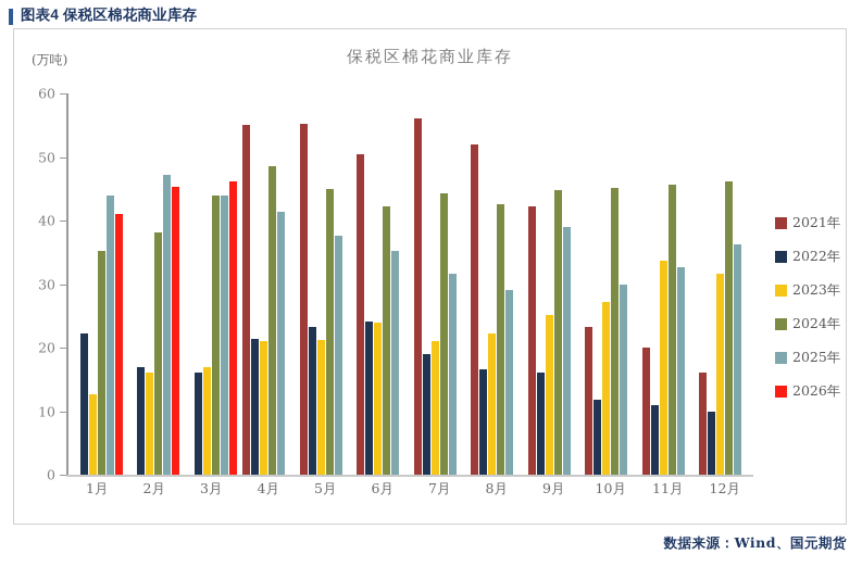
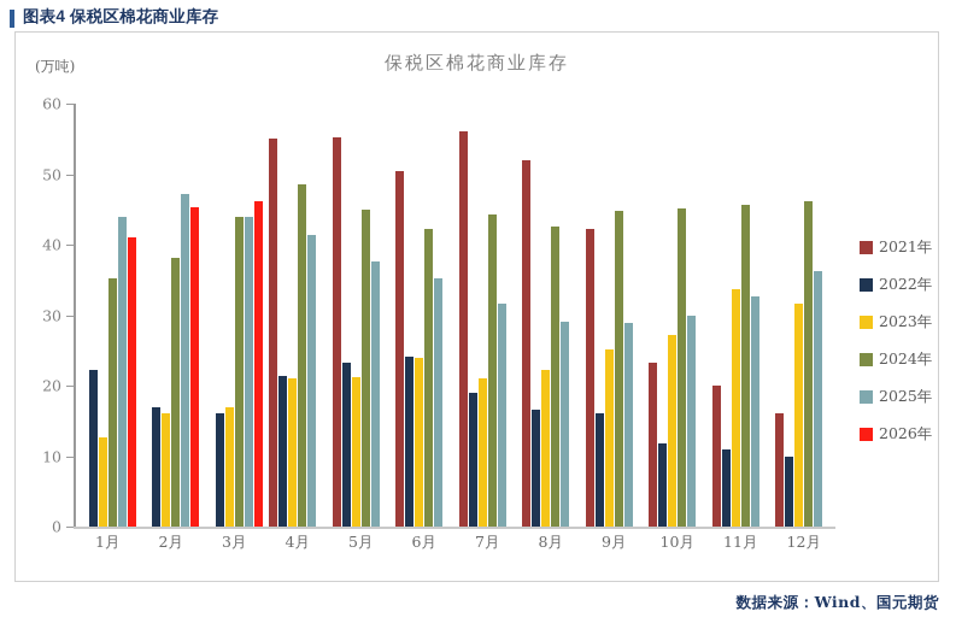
2025年/9月: 39 -> 29
